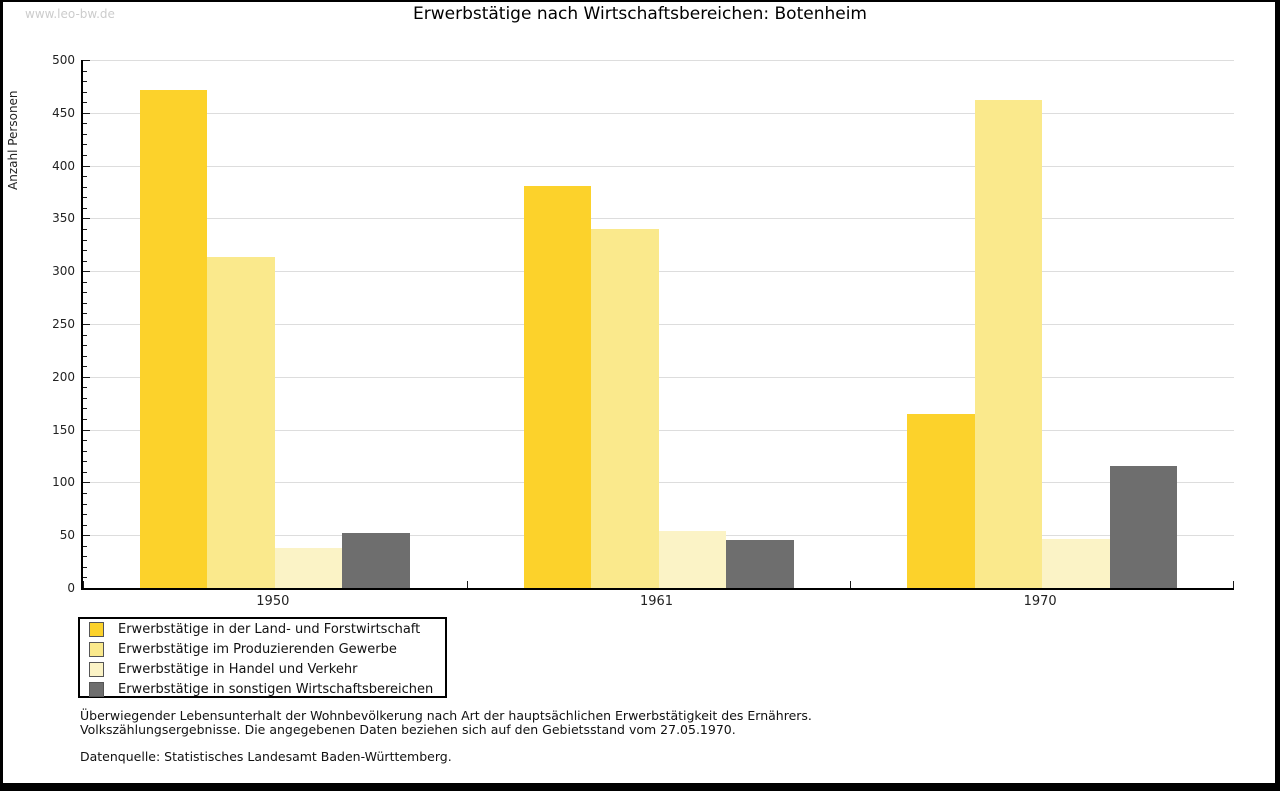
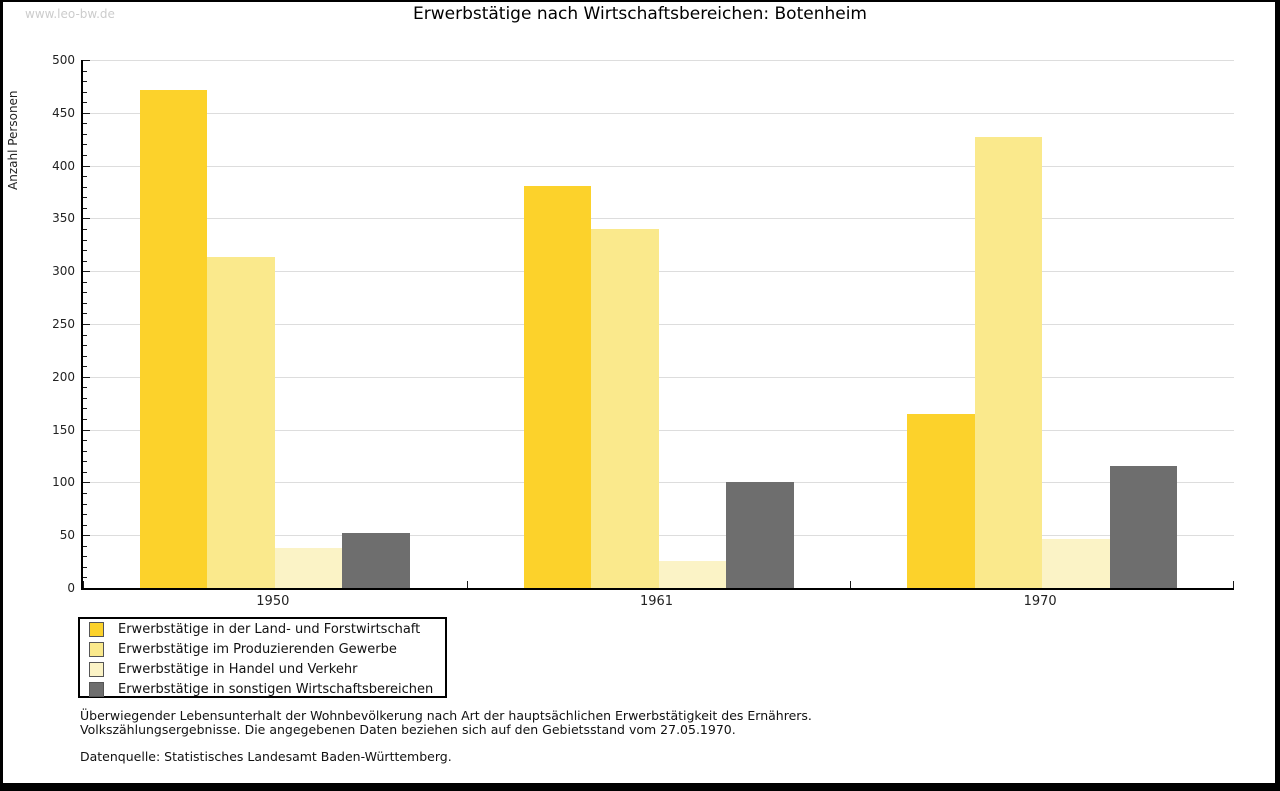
Erwerbstätige in Handel und Verkehr/1961: 54 -> 26
Erwerbstätige in sonstigen Wirtschaftsbereichen/1961: 45 -> 100
Erwerbstätige im Produzierenden Gewerbe/1970: 462 -> 427
